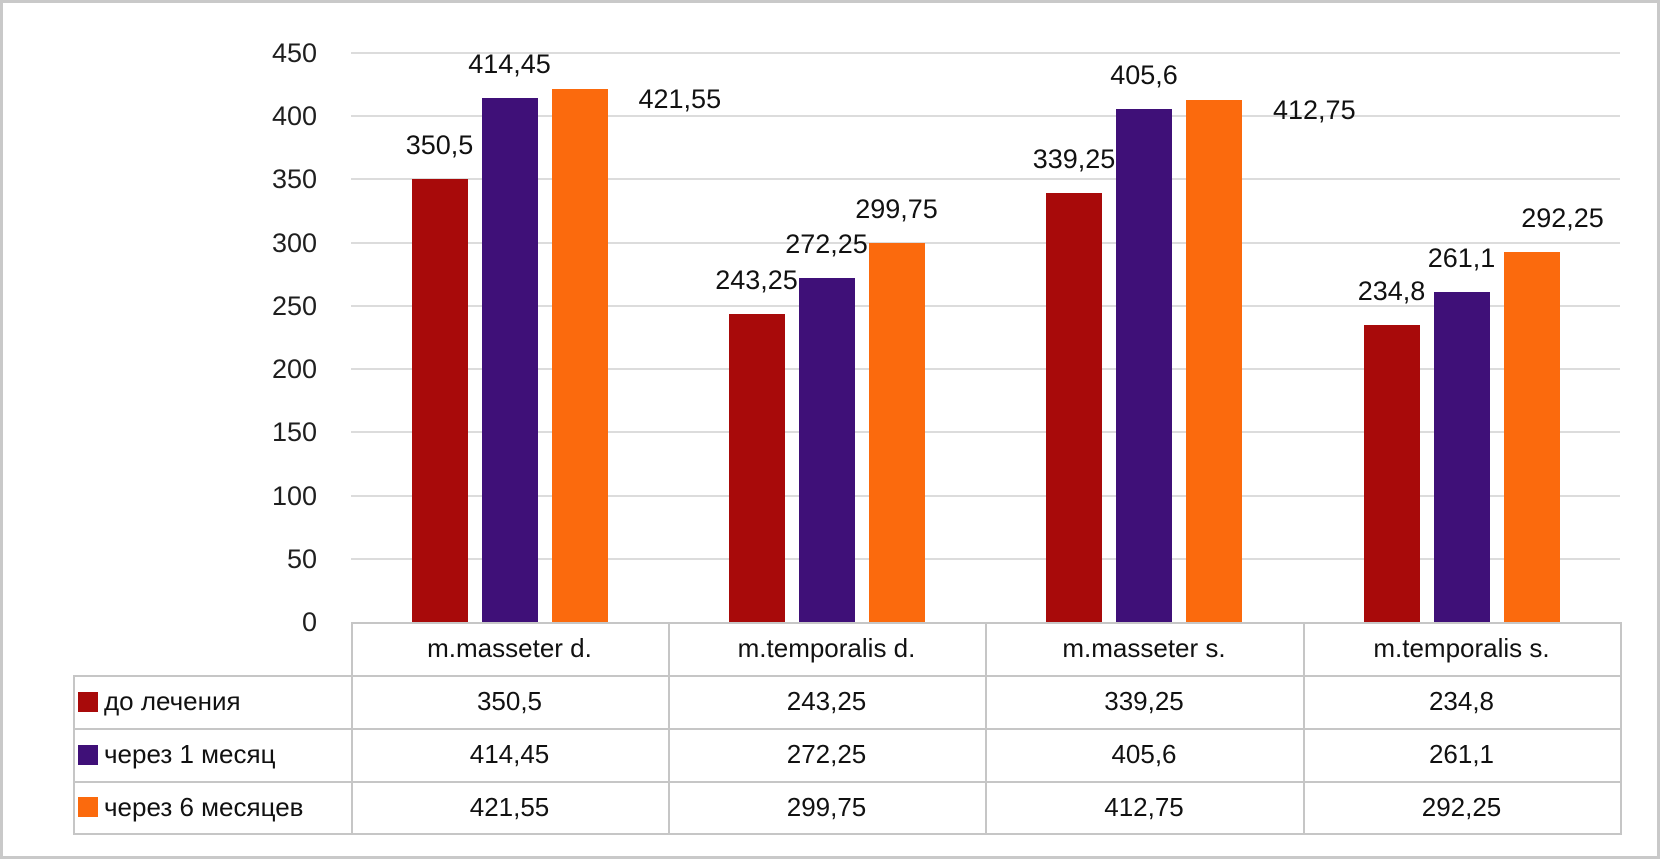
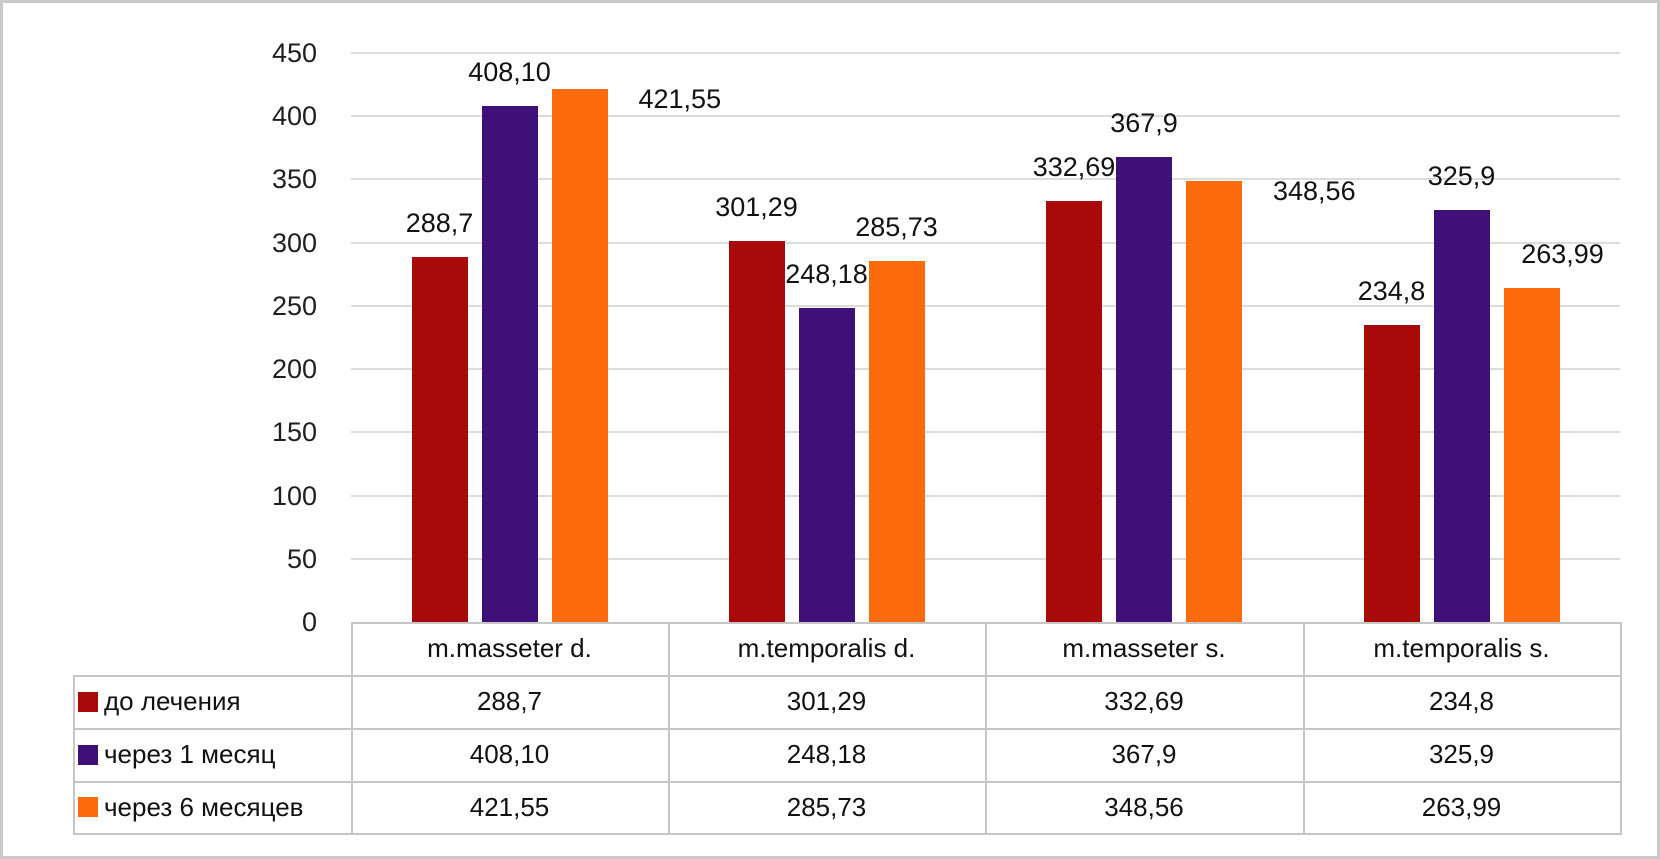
до лечения/m.masseter d.: 350,5 -> 288,7
через 1 месяц/m.masseter d.: 414,45 -> 408,10
до лечения/m.temporalis d.: 243,25 -> 301,29
через 1 месяц/m.temporalis d.: 272,25 -> 248,18
через 6 месяцев/m.temporalis d.: 299,75 -> 285,73
до лечения/m.masseter s.: 339,25 -> 332,69
через 1 месяц/m.masseter s.: 405,6 -> 367,9
через 6 месяцев/m.masseter s.: 412,75 -> 348,56
через 1 месяц/m.temporalis s.: 261,1 -> 325,9
через 6 месяцев/m.temporalis s.: 292,25 -> 263,99
